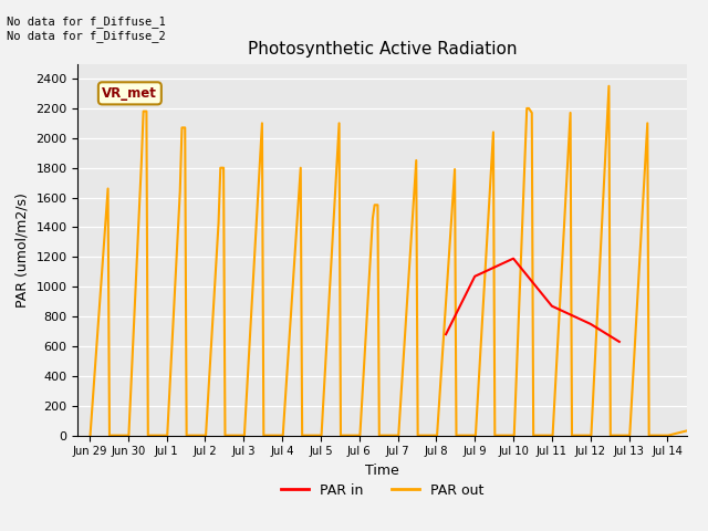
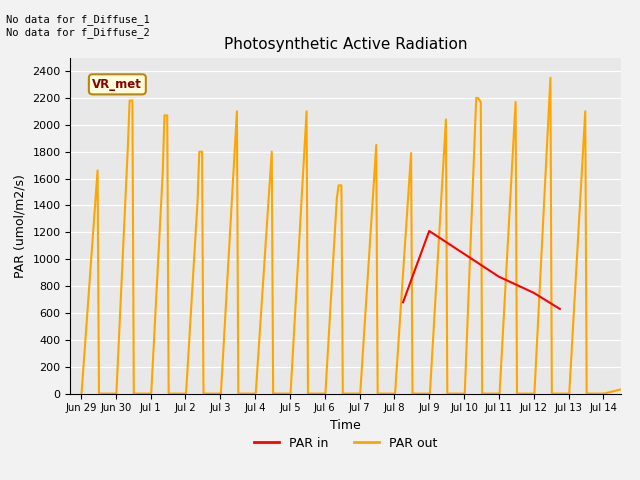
PAR in/Jul 9: 1070 -> 1210
PAR in/Jul 10: 1190 -> 1040
